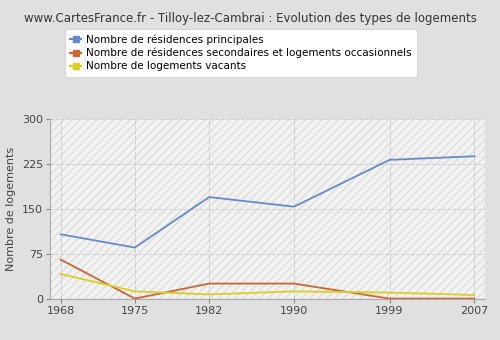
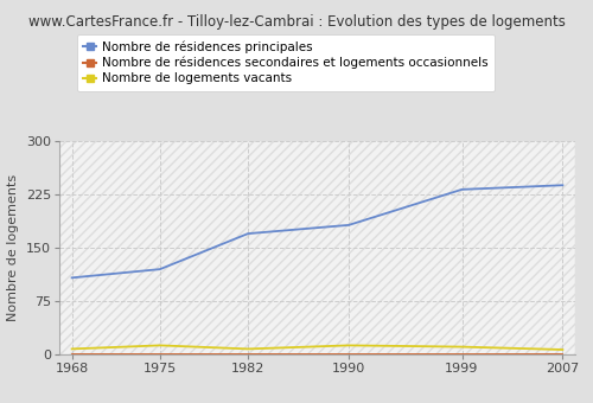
Nombre de résidences secondaires et logements occasionnels/1968: 66 -> 1
Nombre de logements vacants/1968: 42 -> 8
Nombre de résidences principales/1975: 86 -> 120
Nombre de résidences secondaires et logements occasionnels/1982: 26 -> 1
Nombre de résidences principales/1990: 154 -> 182
Nombre de résidences secondaires et logements occasionnels/1990: 26 -> 1
